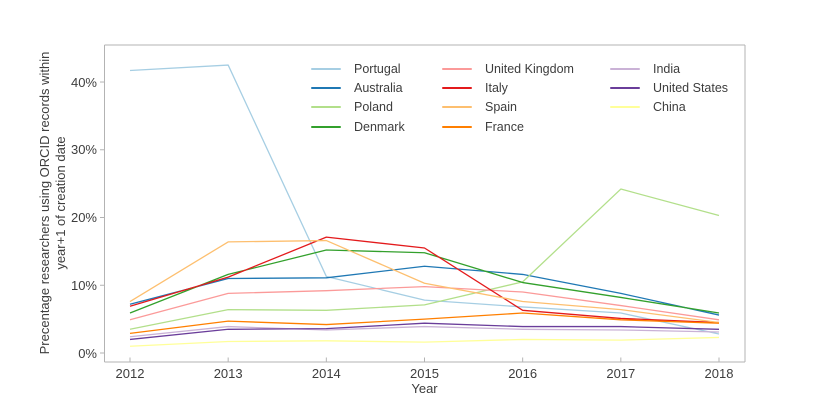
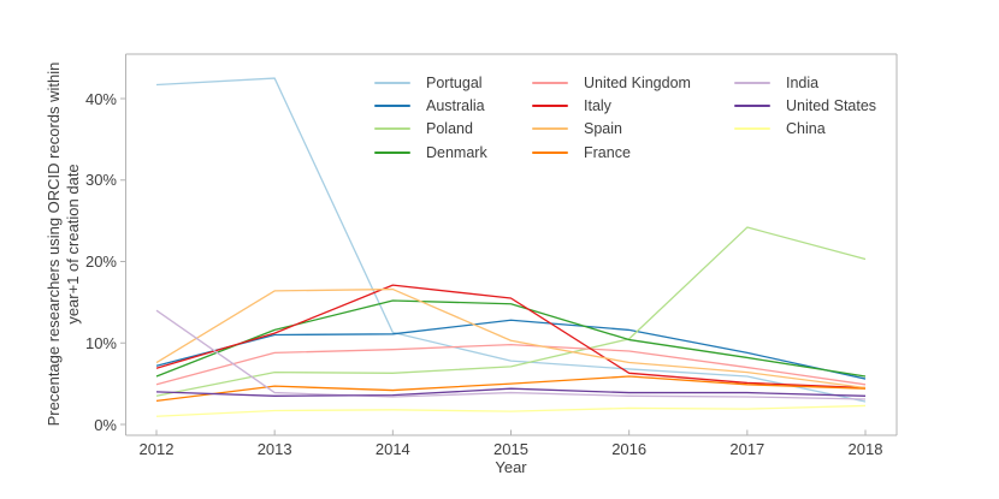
India/2012: 2% -> 14%
United States/2012: 2% -> 4%
